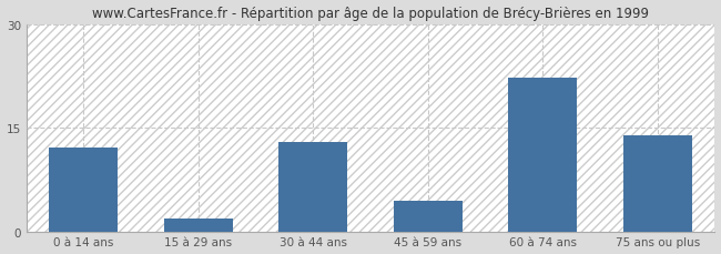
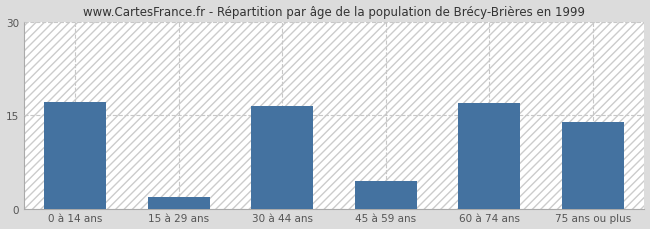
0 à 14 ans: 12.2 -> 17.2
30 à 44 ans: 13.0 -> 16.5
60 à 74 ans: 22.2 -> 17.0
